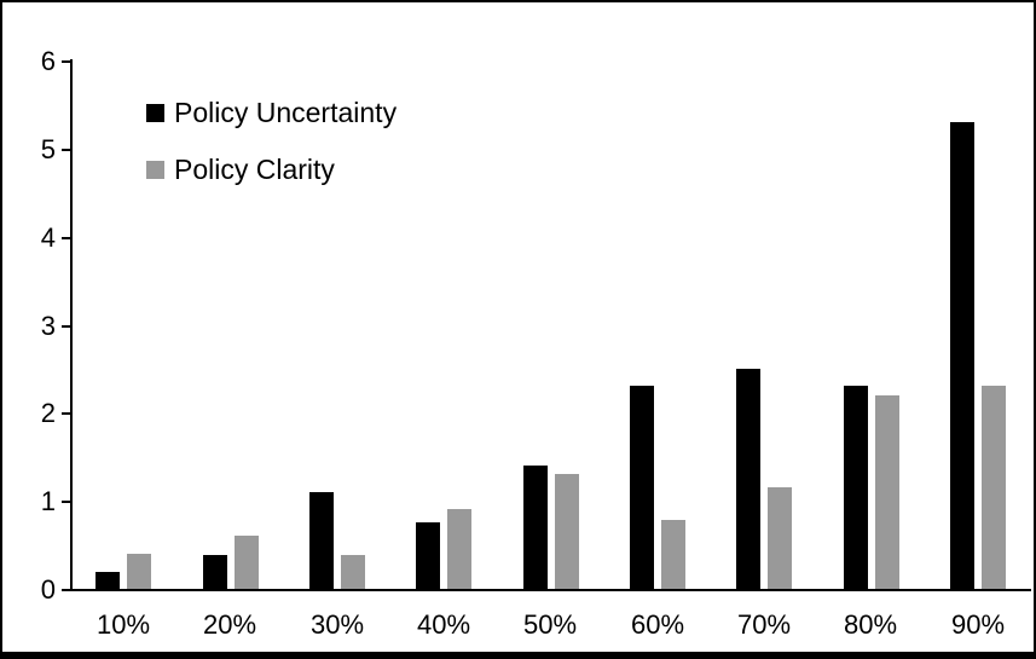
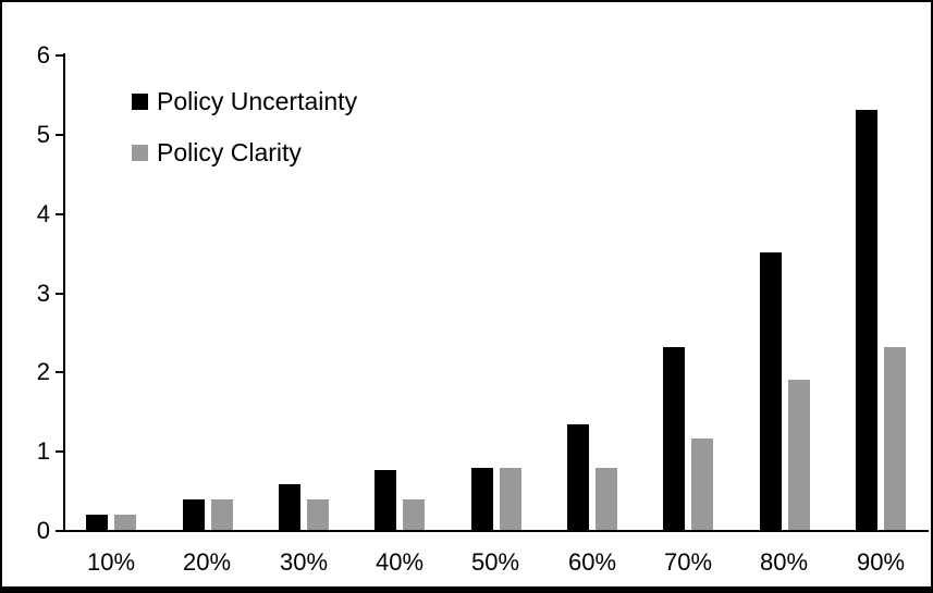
Policy Clarity/10%: 0.4 -> 0.2
Policy Clarity/20%: 0.6 -> 0.4
Policy Uncertainty/30%: 1.1 -> 0.6
Policy Clarity/40%: 0.9 -> 0.4
Policy Uncertainty/50%: 1.4 -> 0.8
Policy Clarity/50%: 1.3 -> 0.8
Policy Uncertainty/60%: 2.3 -> 1.3
Policy Uncertainty/70%: 2.5 -> 2.3
Policy Uncertainty/80%: 2.3 -> 3.5
Policy Clarity/80%: 2.2 -> 1.9
